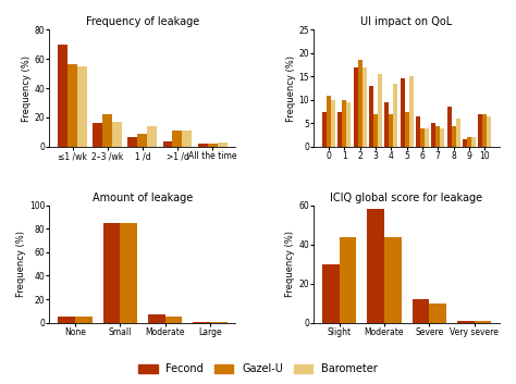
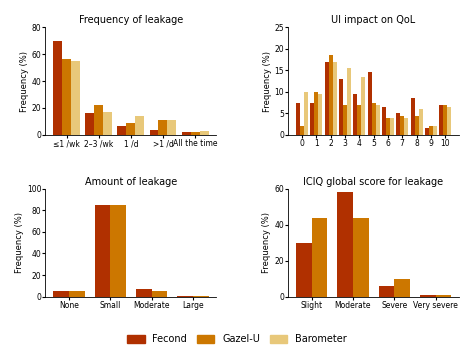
UI impact on QoL/Gazel-U/0: 11.0 -> 2.0
UI impact on QoL/Barometer/5: 15.0 -> 7.0
ICIQ global score for leakage/Fecond/Severe: 12 -> 6
